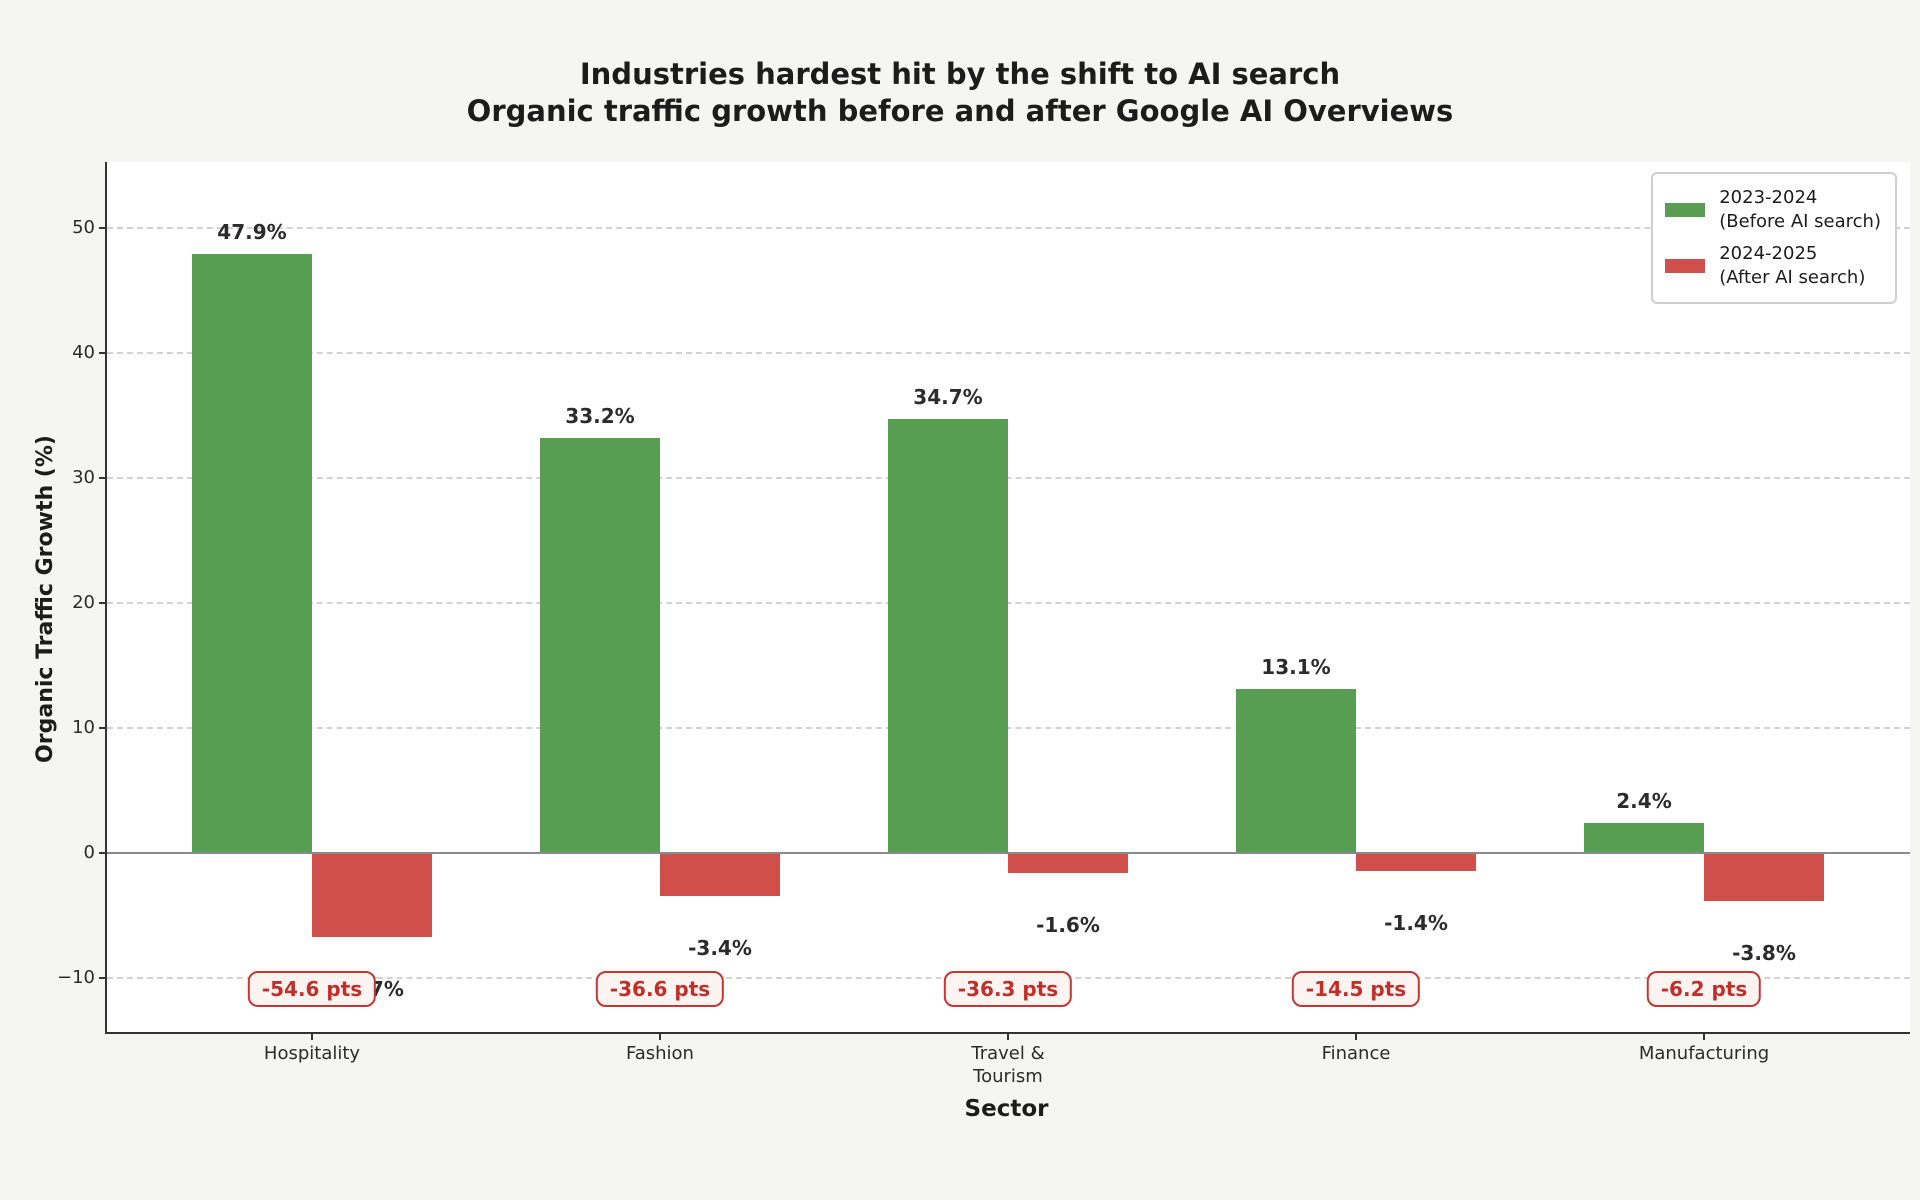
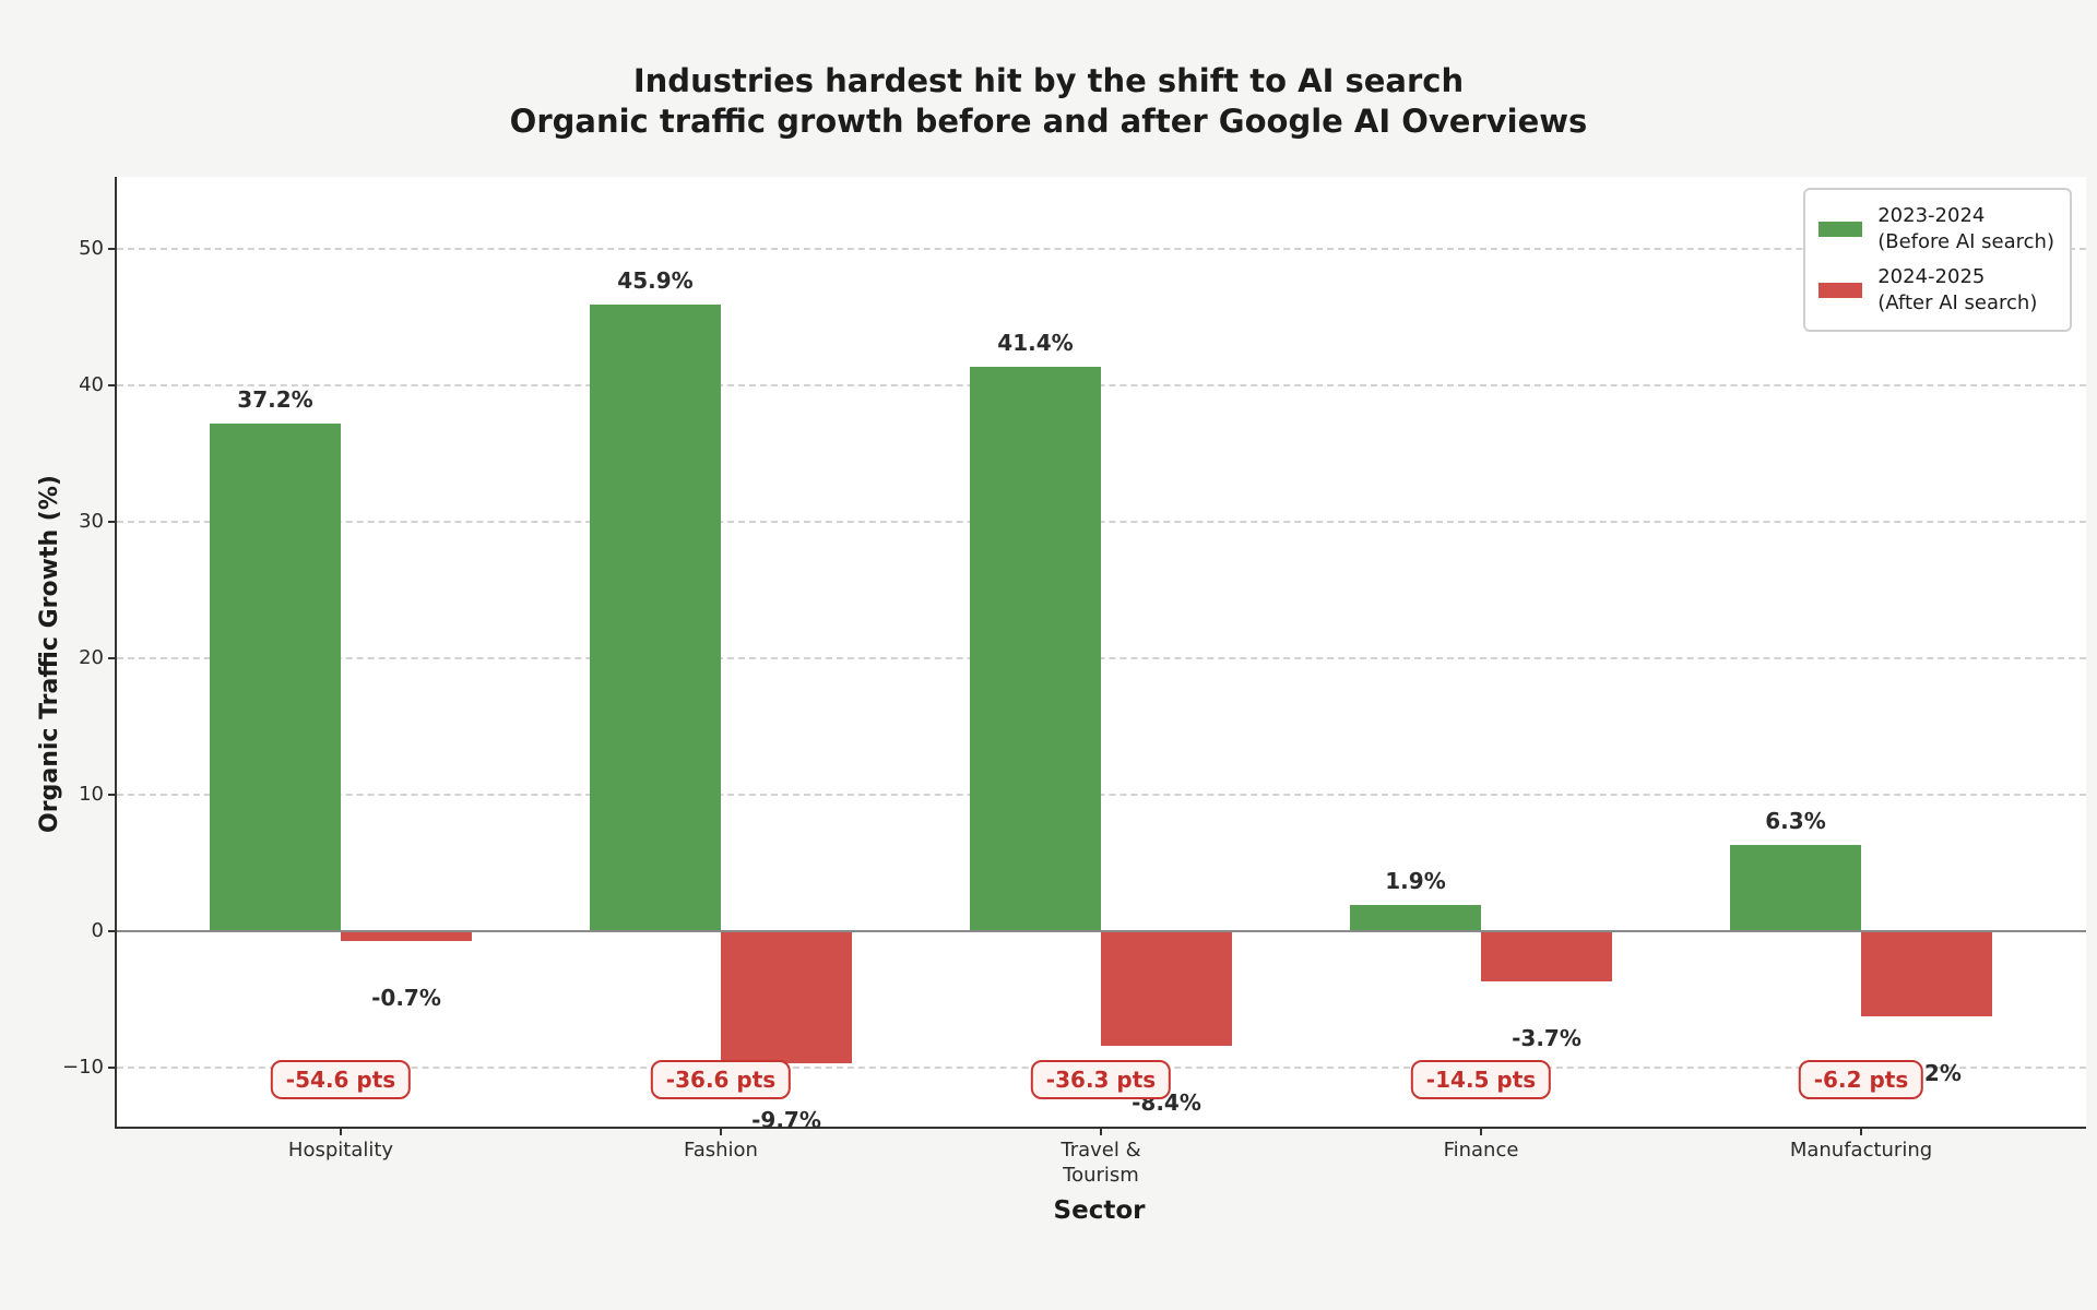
2023-2024 (Before AI search)/Hospitality: 47.9% -> 37.2%
2024-2025 (After AI search)/Hospitality: -6.7% -> -0.7%
2023-2024 (Before AI search)/Fashion: 33.2% -> 45.9%
2024-2025 (After AI search)/Fashion: -3.4% -> -9.7%
2023-2024 (Before AI search)/Travel & Tourism: 34.7% -> 41.4%
2024-2025 (After AI search)/Travel & Tourism: -1.6% -> -8.4%
2023-2024 (Before AI search)/Finance: 13.1% -> 1.9%
2024-2025 (After AI search)/Finance: -1.4% -> -3.7%
2023-2024 (Before AI search)/Manufacturing: 2.4% -> 6.3%
2024-2025 (After AI search)/Manufacturing: -3.8% -> -6.2%
